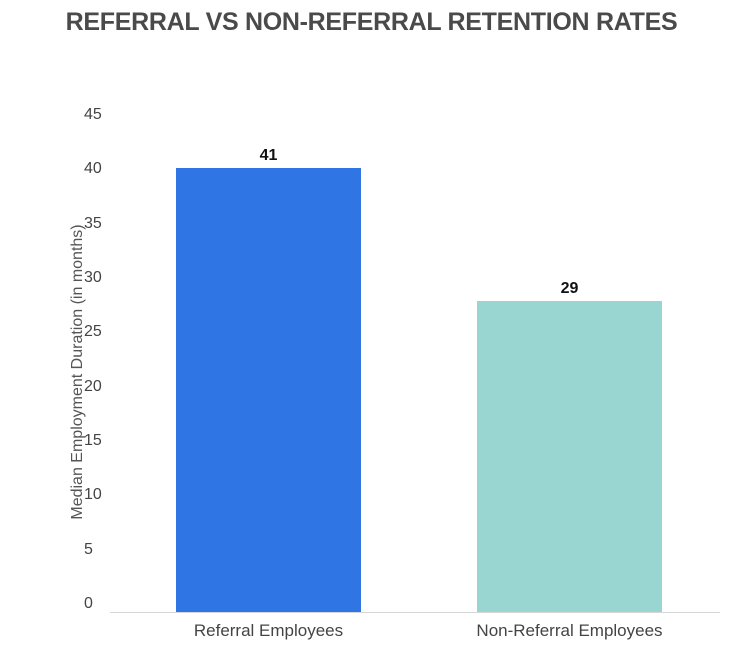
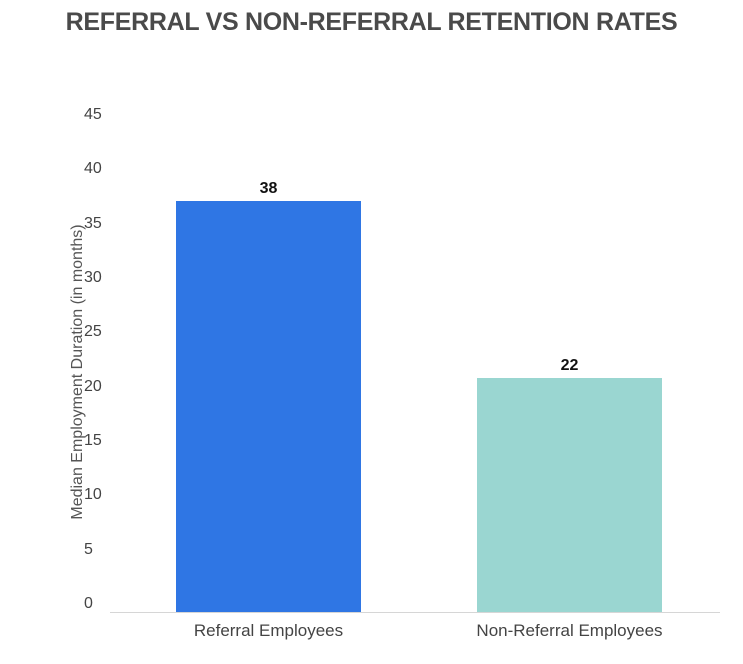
Referral Employees: 41 -> 38
Non-Referral Employees: 29 -> 22
